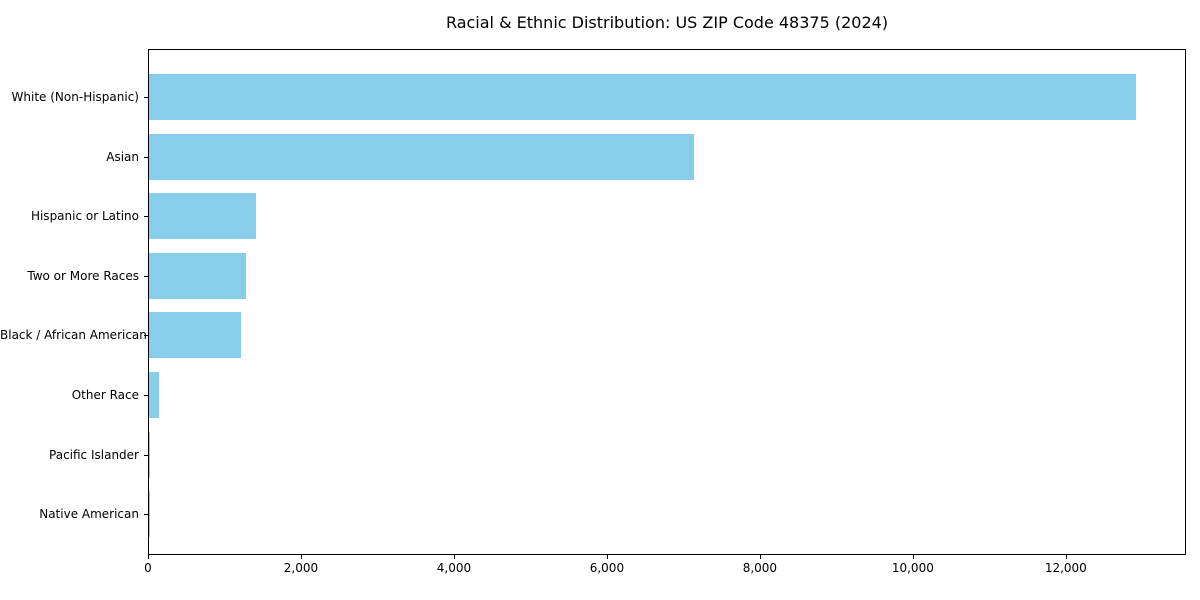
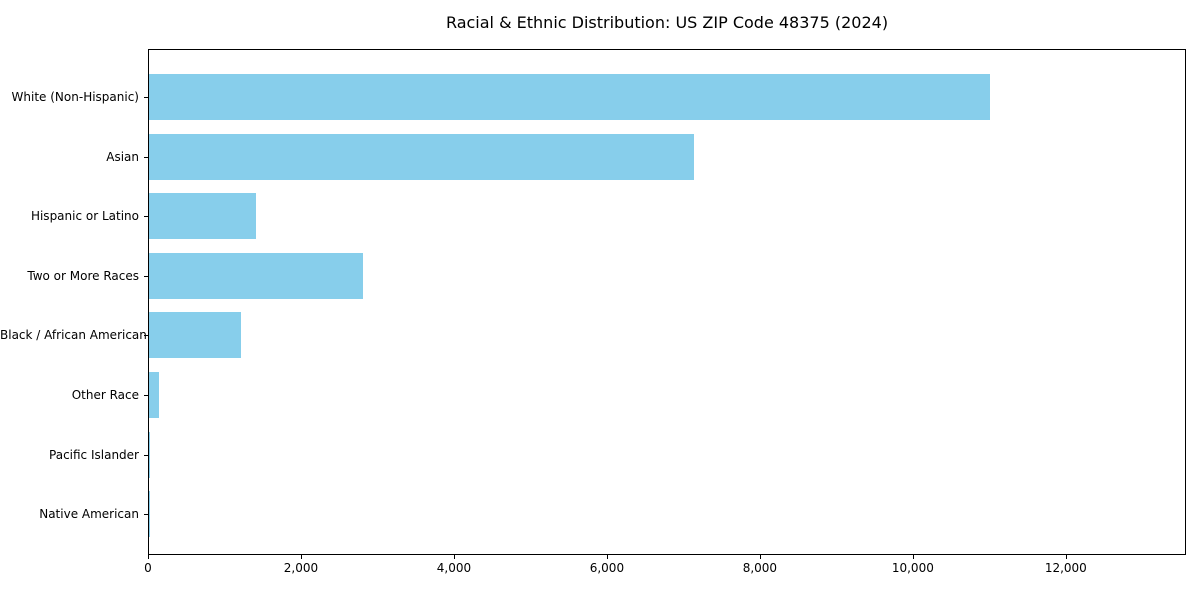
White (Non-Hispanic): 12900 -> 11000
Two or More Races: 1300 -> 2800
